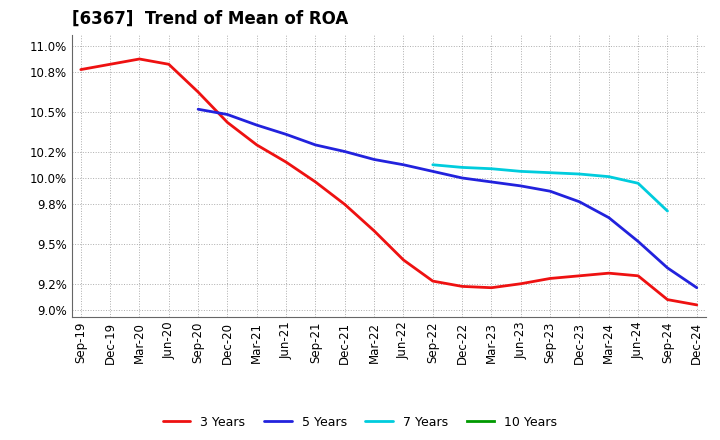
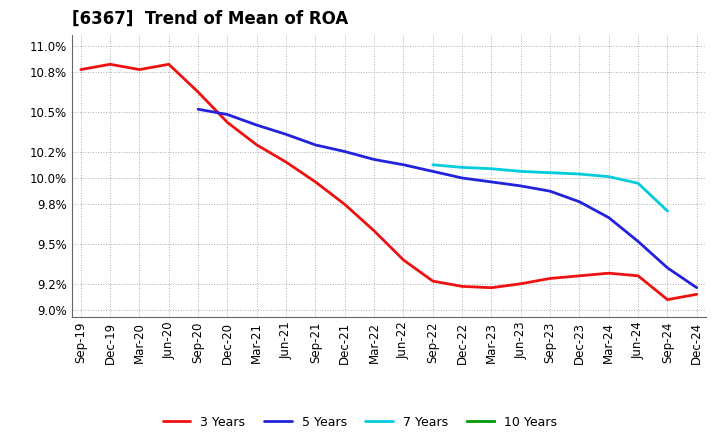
3 Years/Mar-20: 10.90% -> 10.82%
3 Years/Dec-24: 9.04% -> 9.12%
